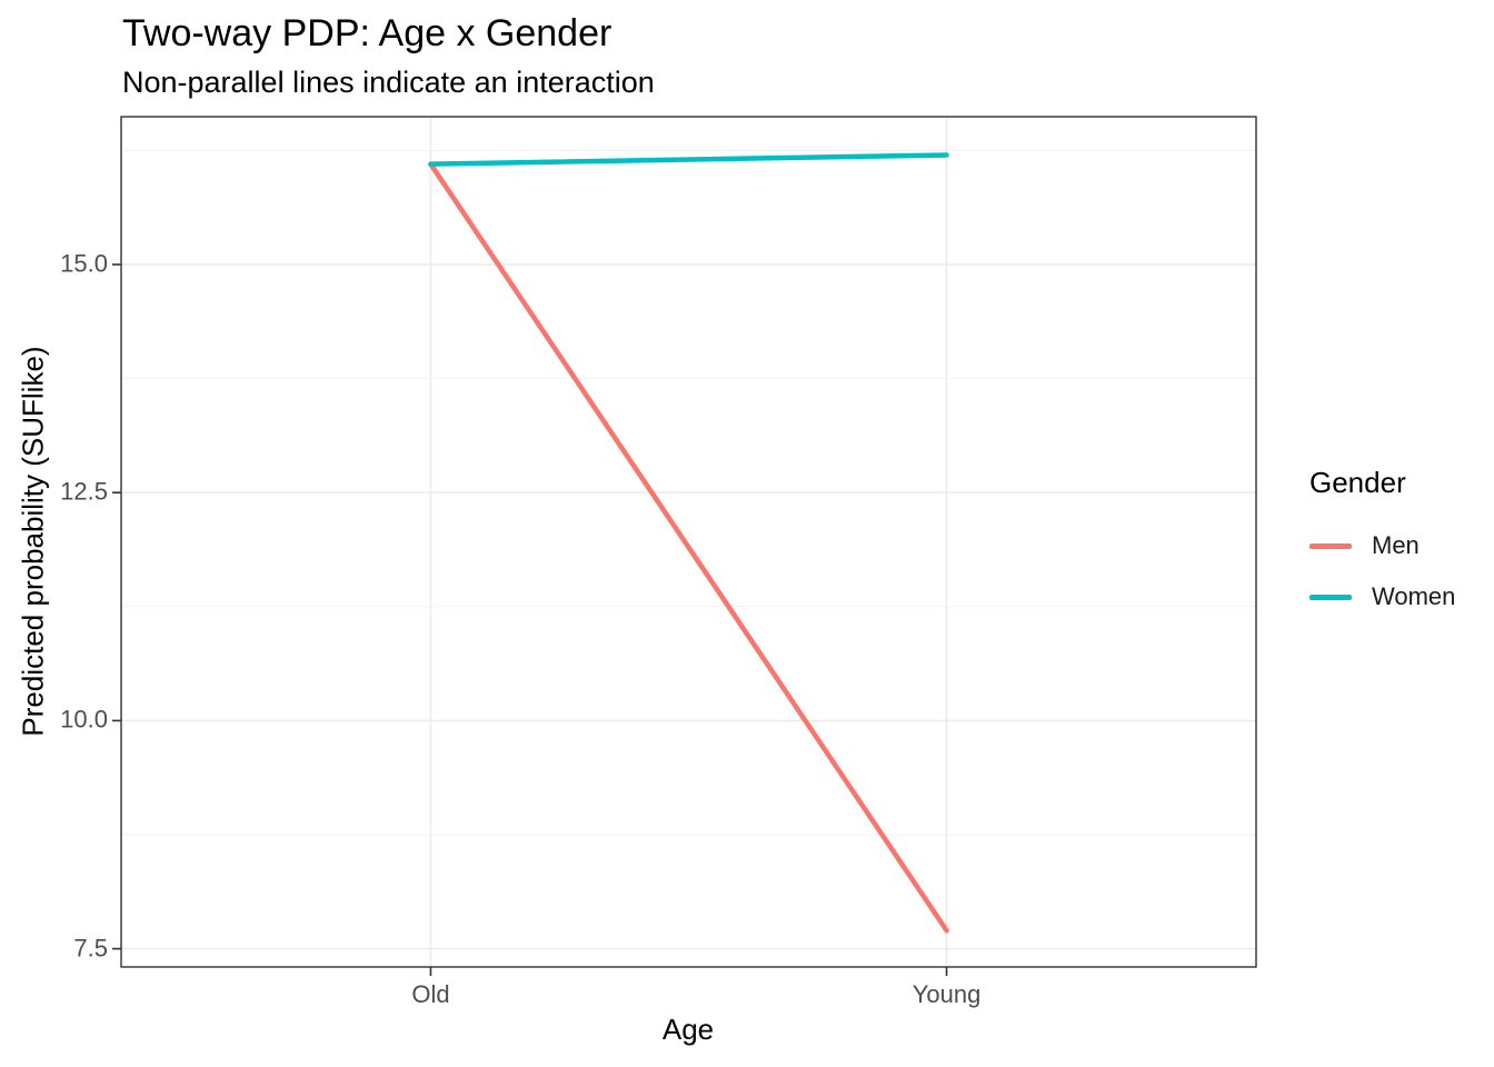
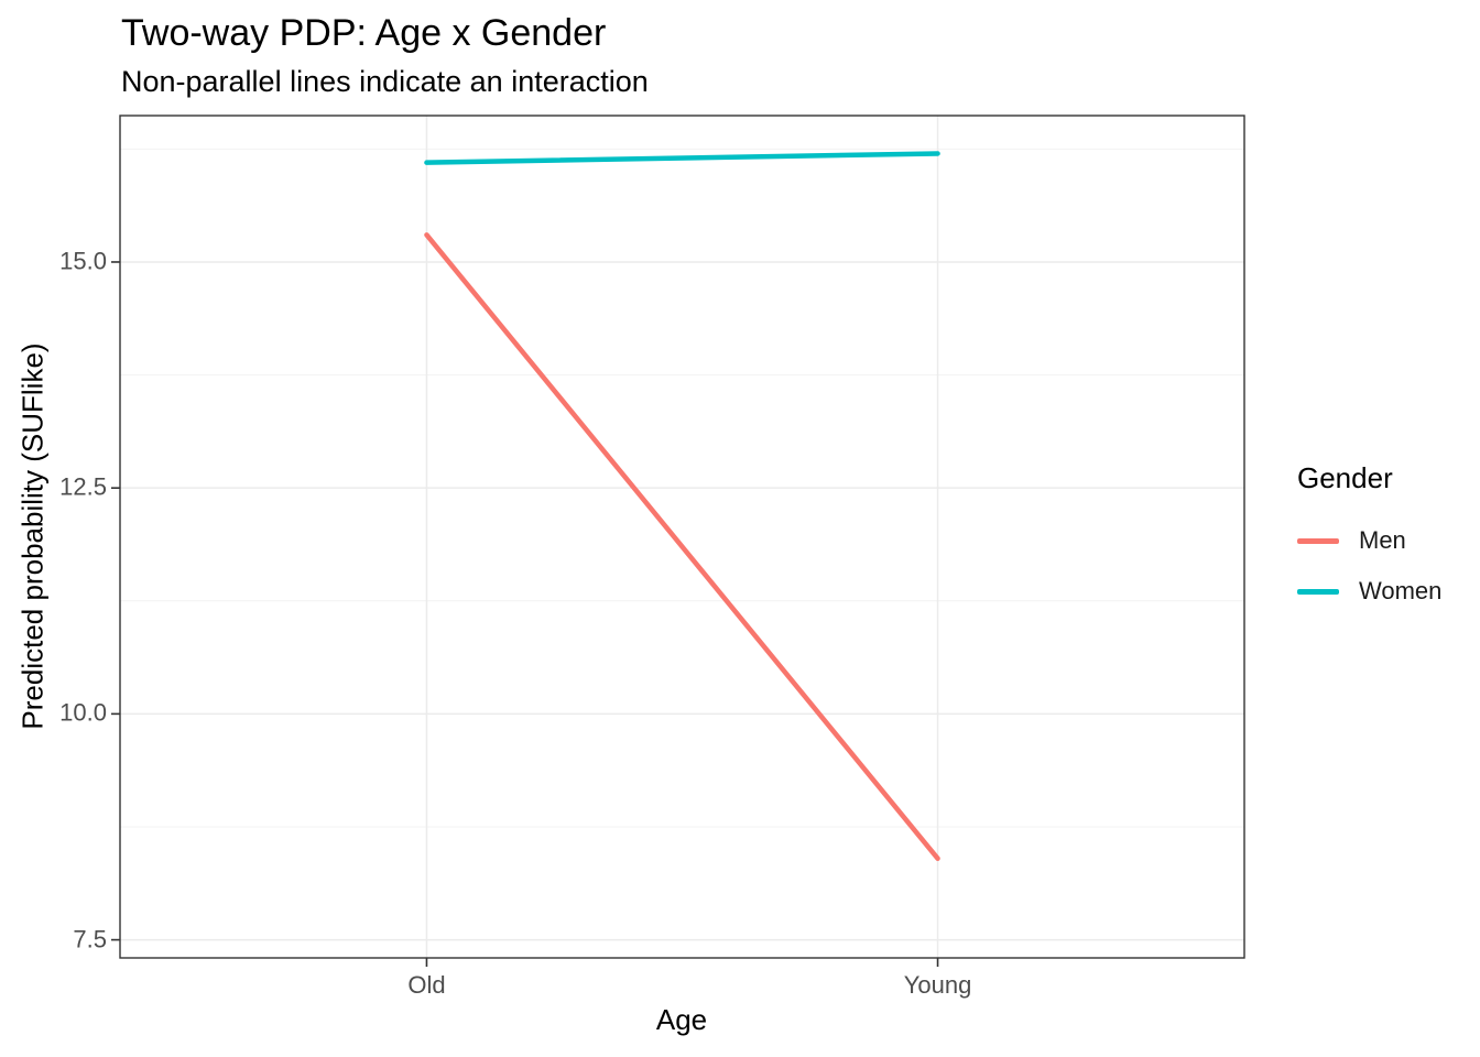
Men/Old: 16.1 -> 15.3
Men/Young: 7.7 -> 8.4
